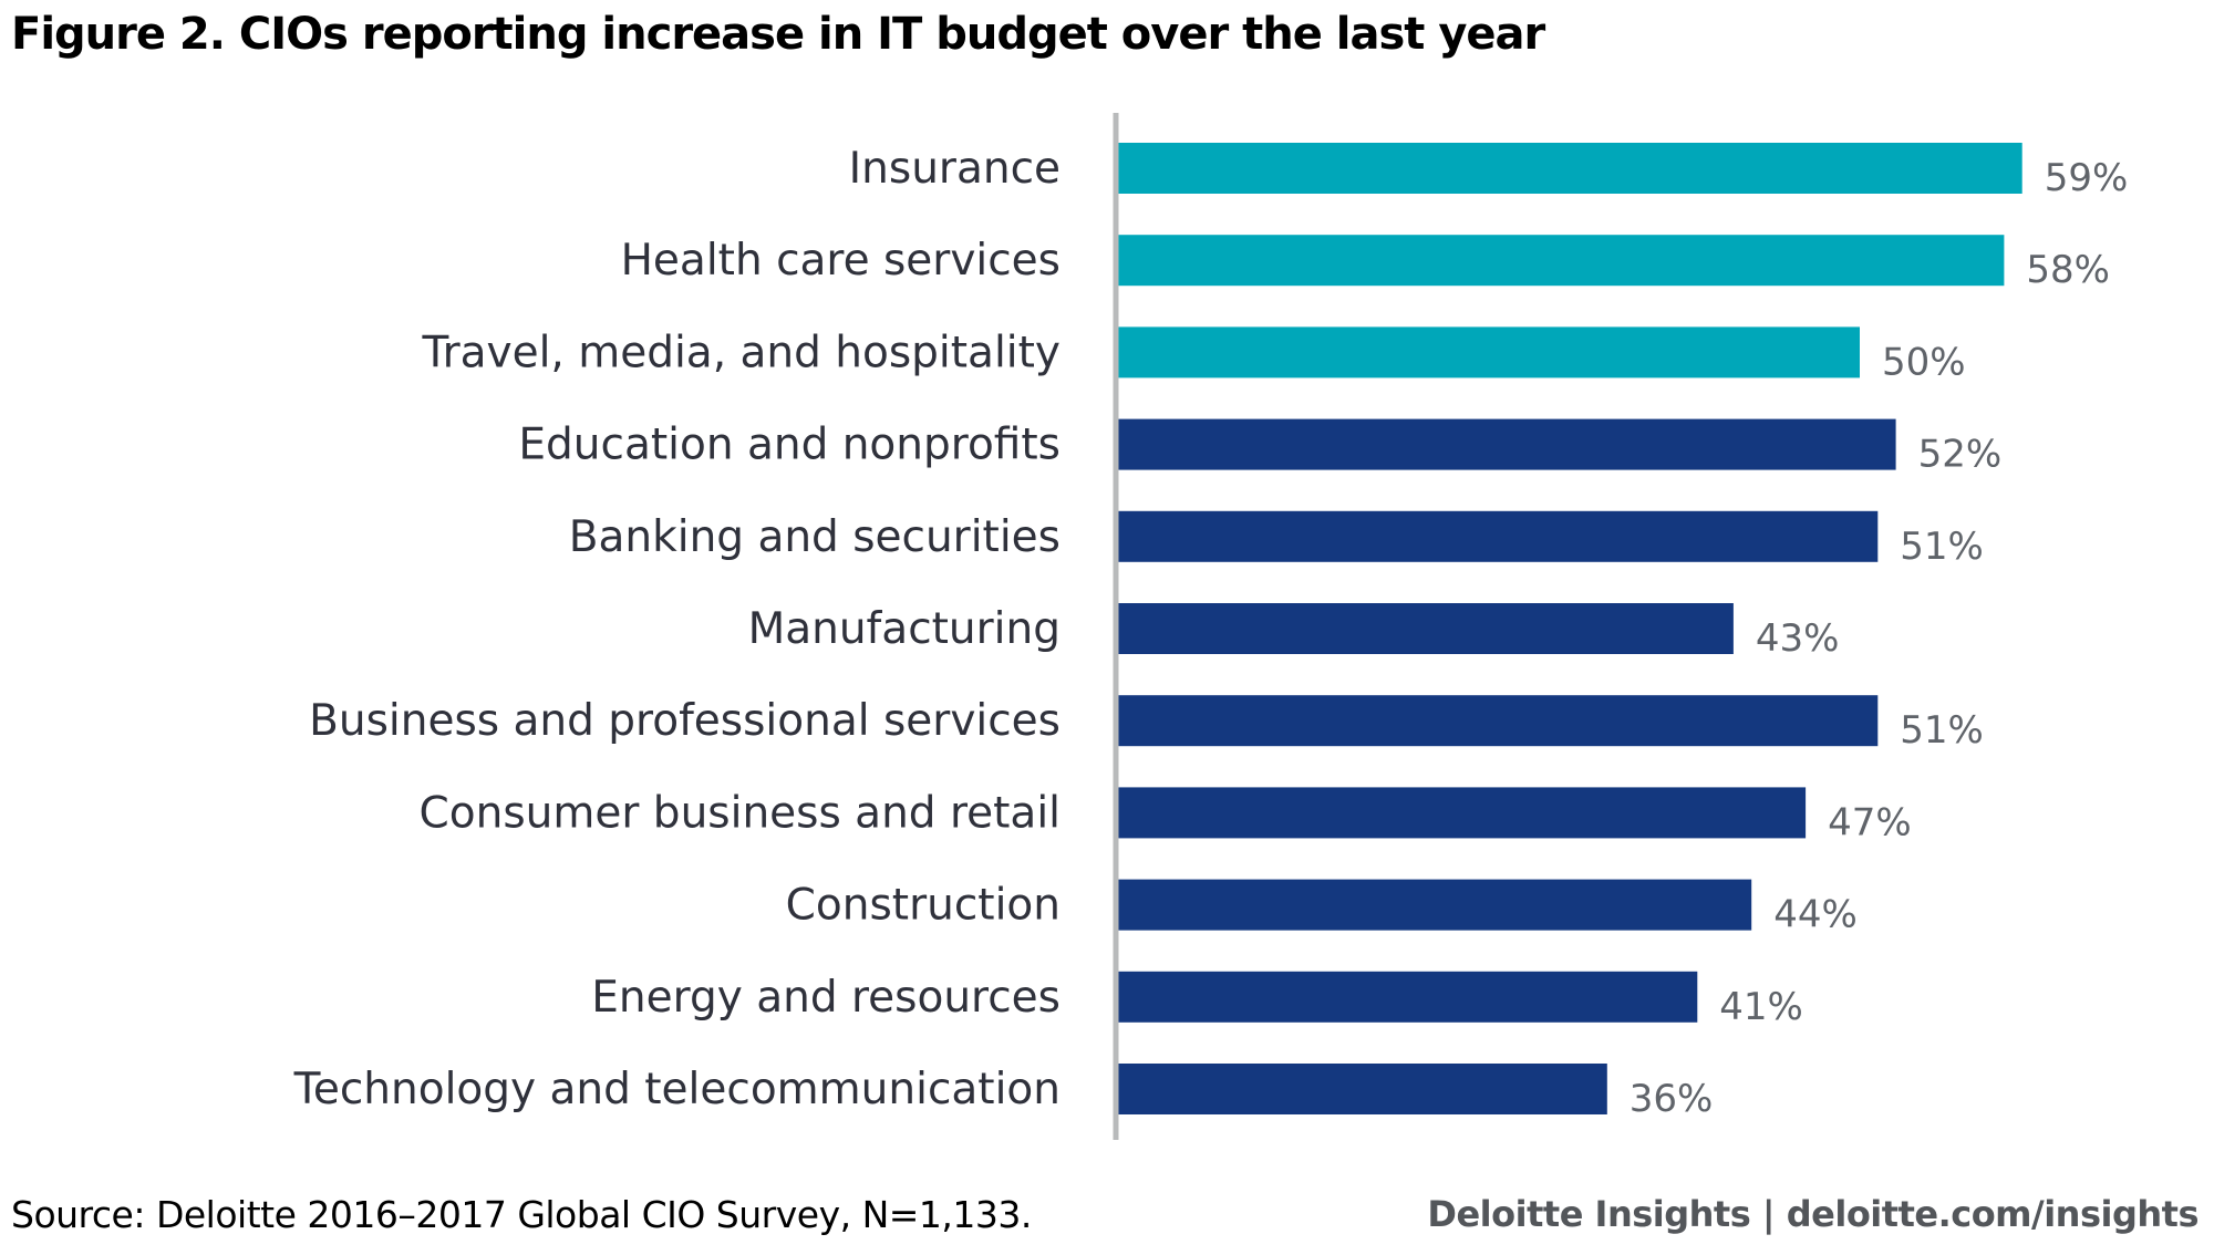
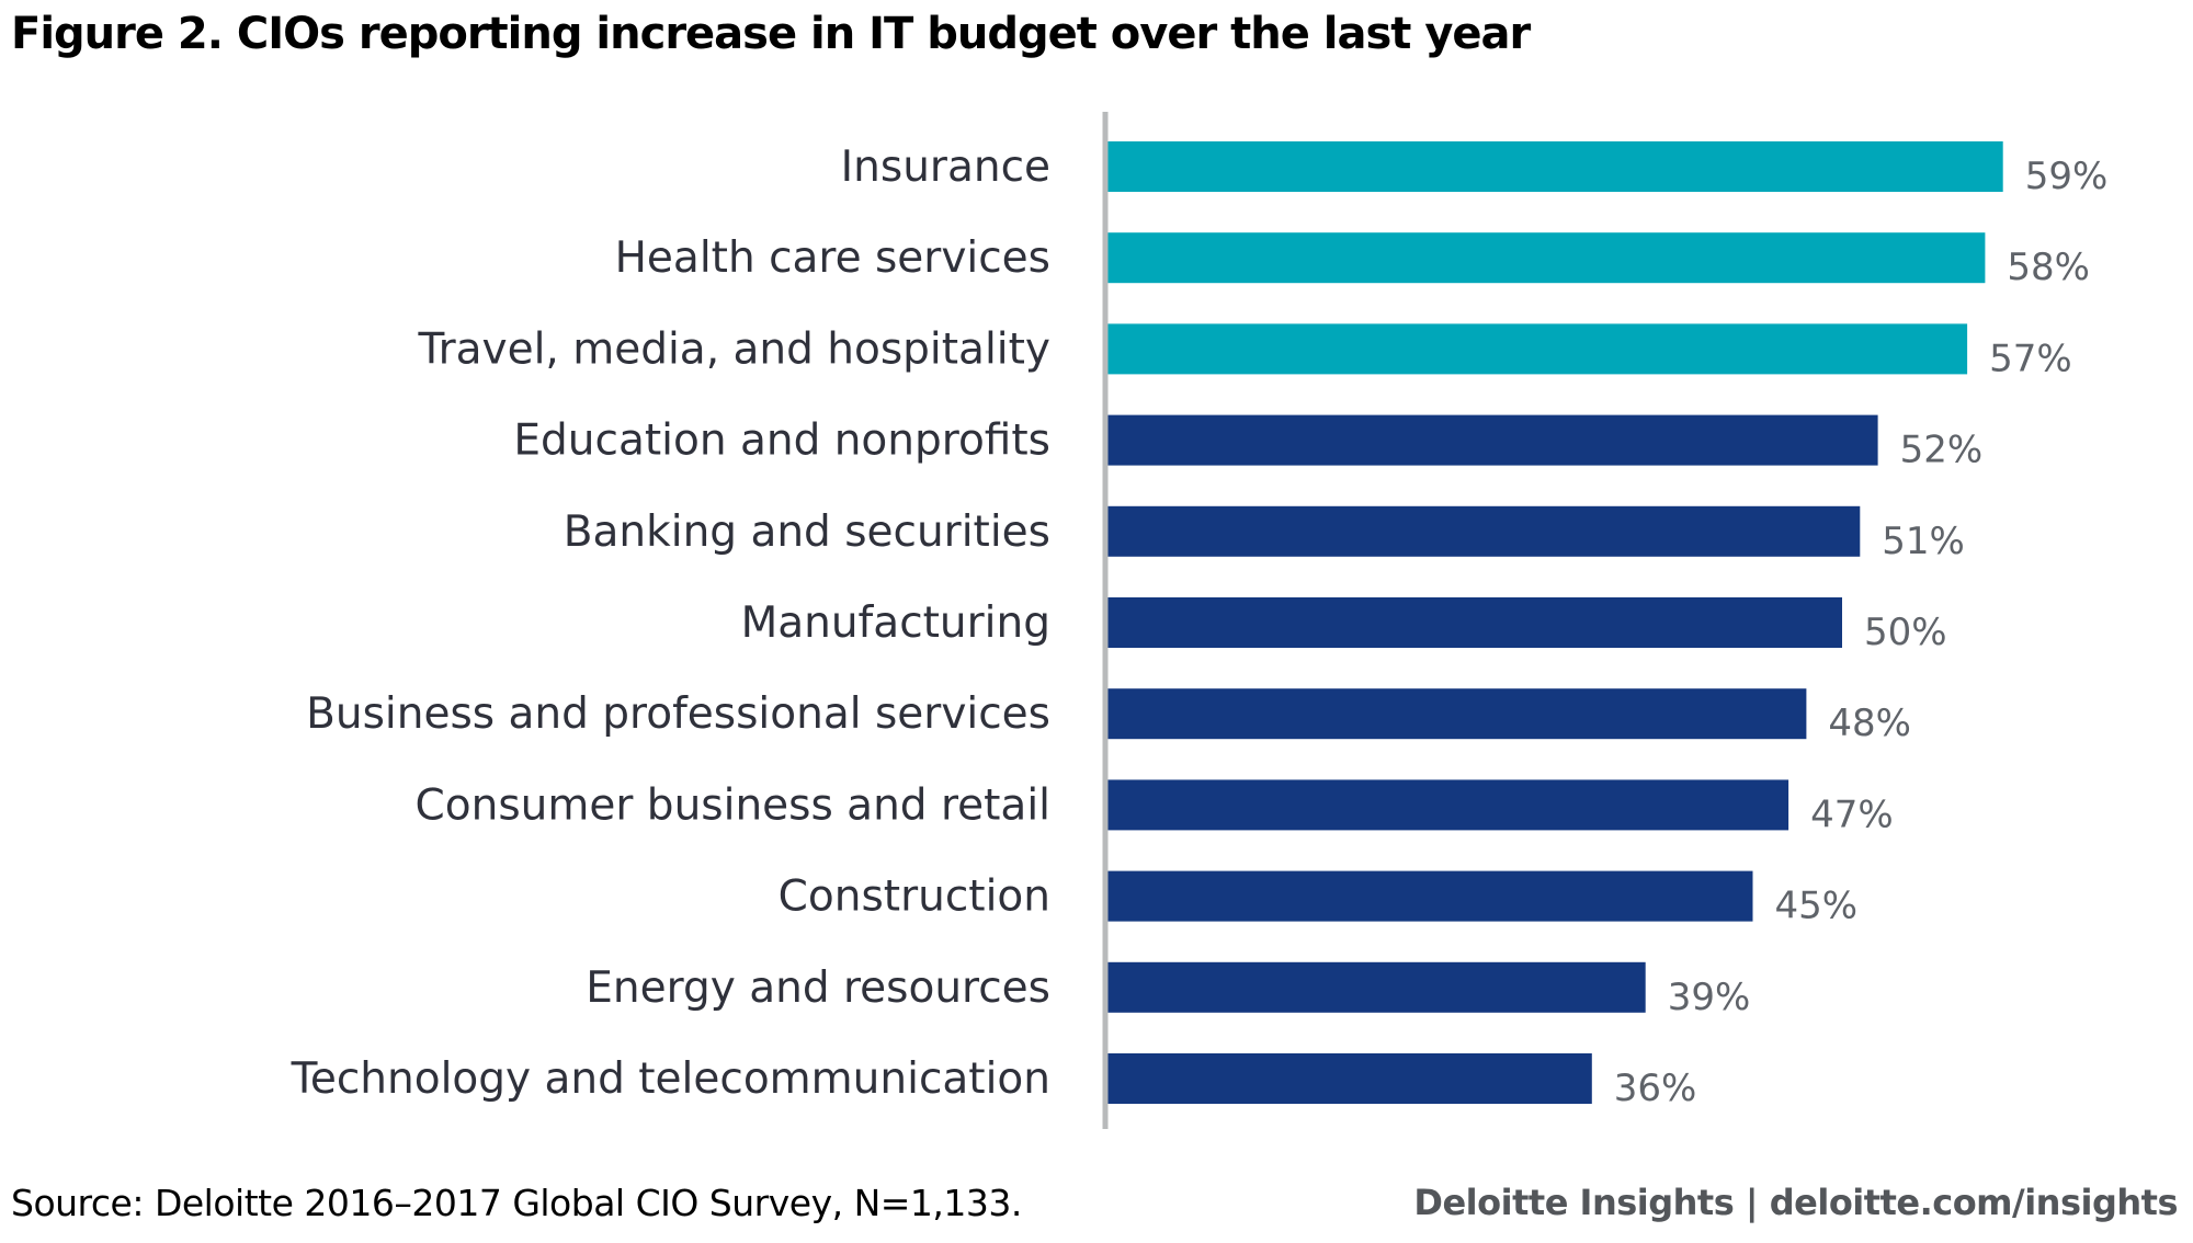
Travel, media, and hospitality: 50% -> 57%
Manufacturing: 43% -> 50%
Business and professional services: 51% -> 48%
Construction: 44% -> 45%
Energy and resources: 41% -> 39%
